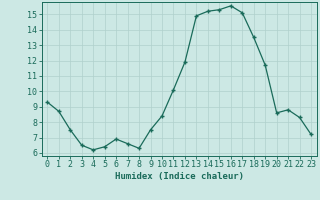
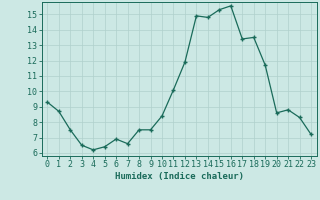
8: 6.3 -> 7.5
14: 15.2 -> 14.8
17: 15.1 -> 13.4
